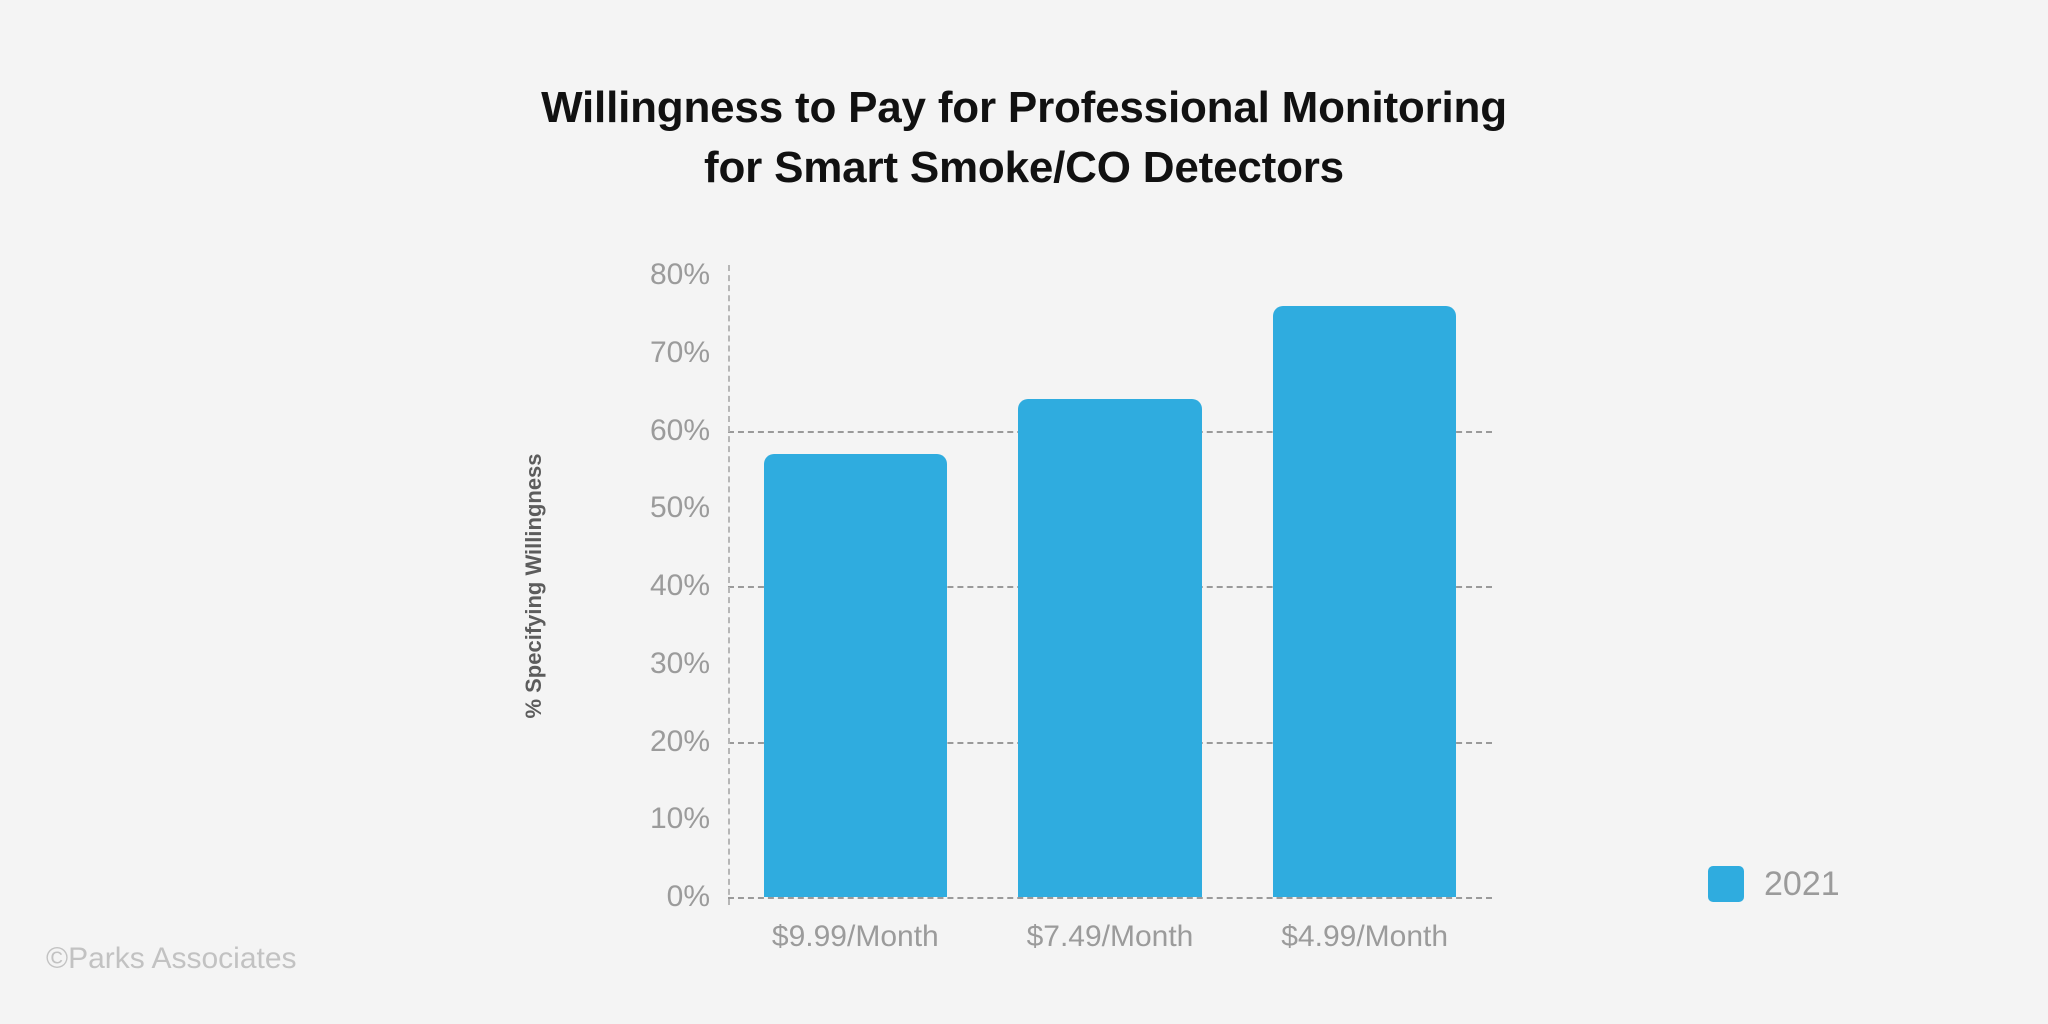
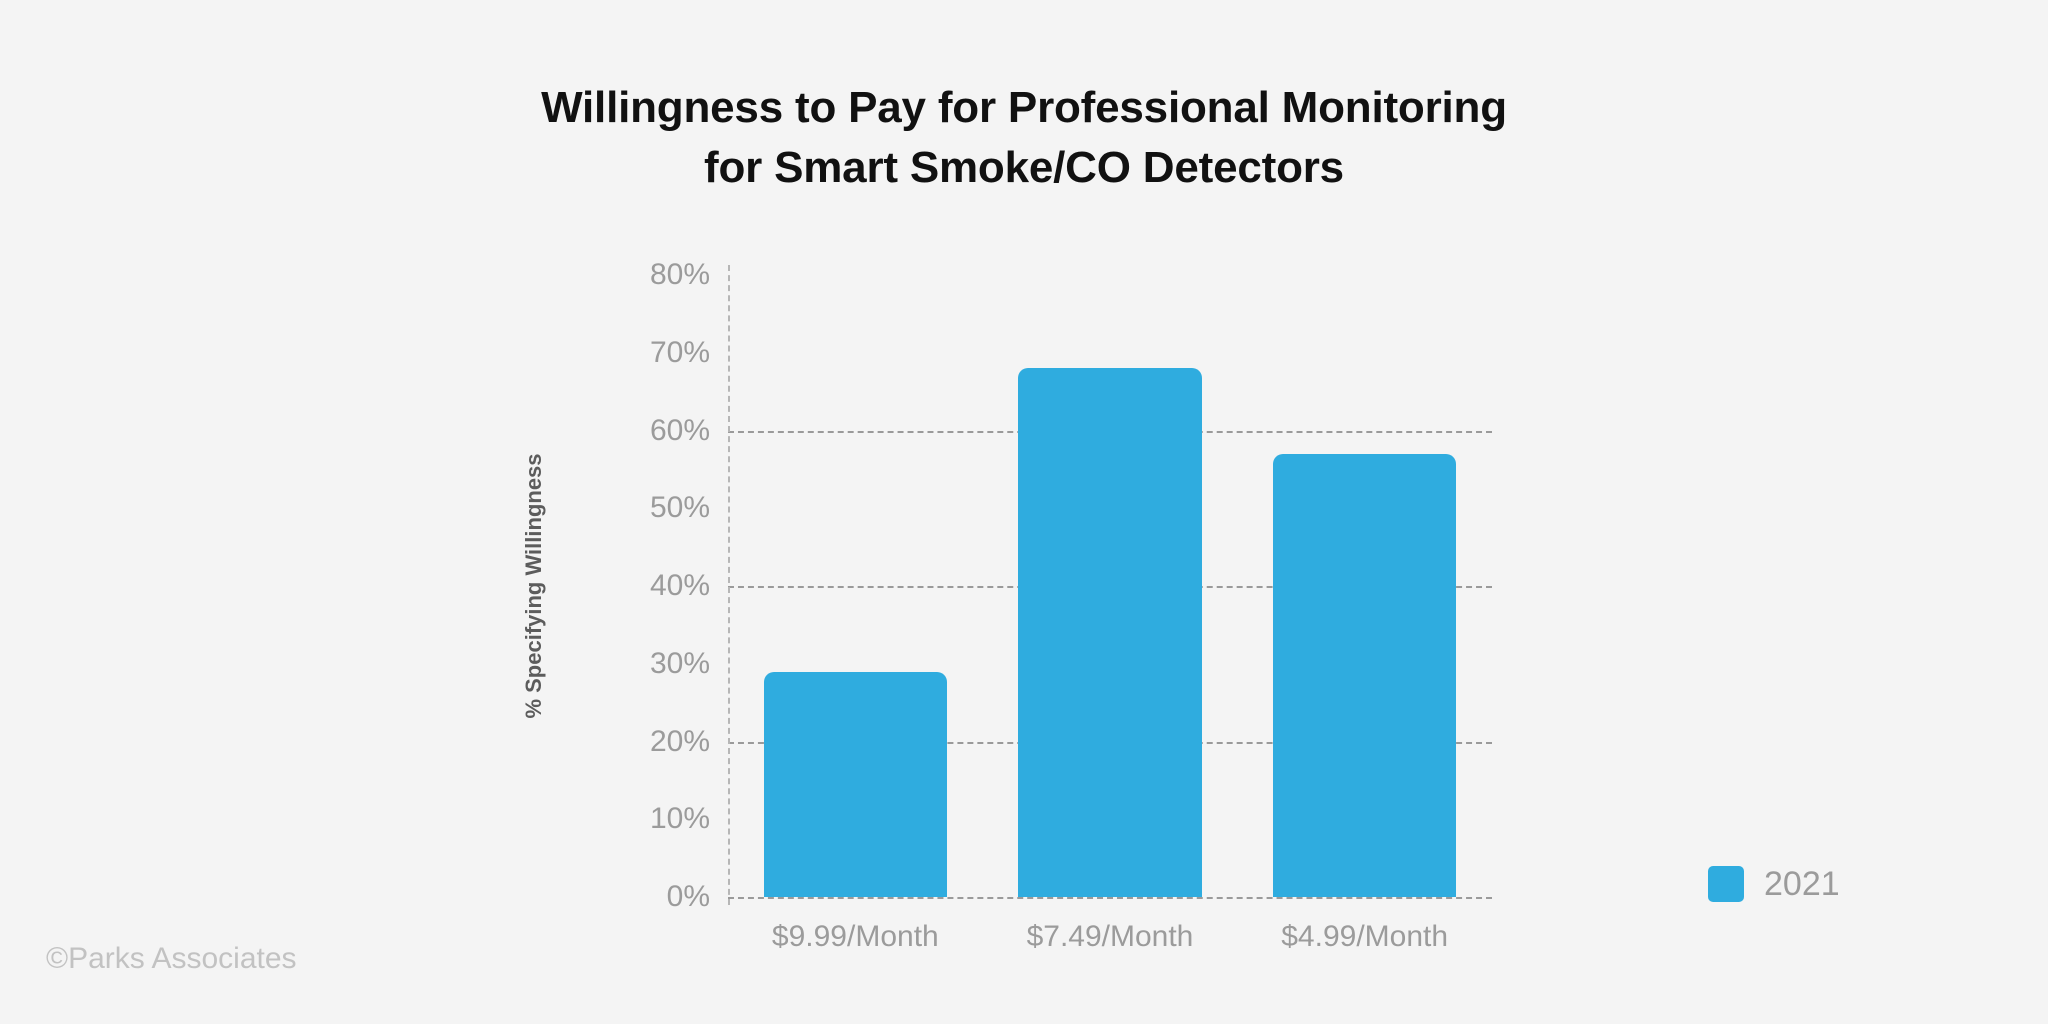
$9.99/Month: 57% -> 29%
$7.49/Month: 64% -> 68%
$4.99/Month: 76% -> 57%
